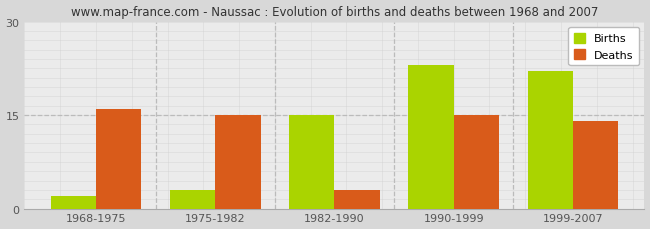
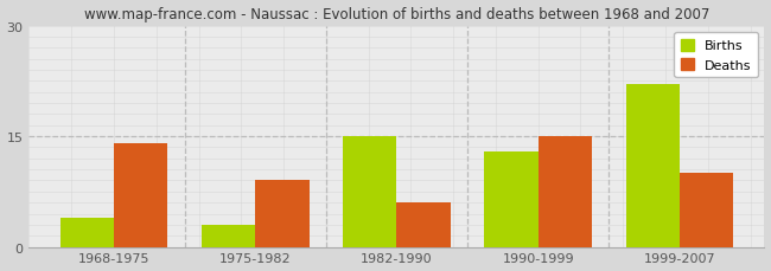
Births/1968-1975: 2 -> 4
Deaths/1968-1975: 16 -> 14
Deaths/1975-1982: 15 -> 9
Deaths/1982-1990: 3 -> 6
Births/1990-1999: 23 -> 13
Deaths/1999-2007: 14 -> 10
